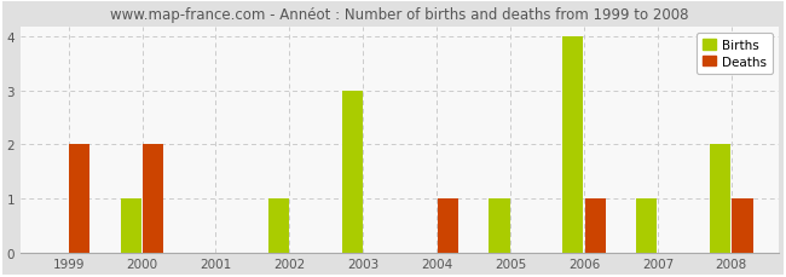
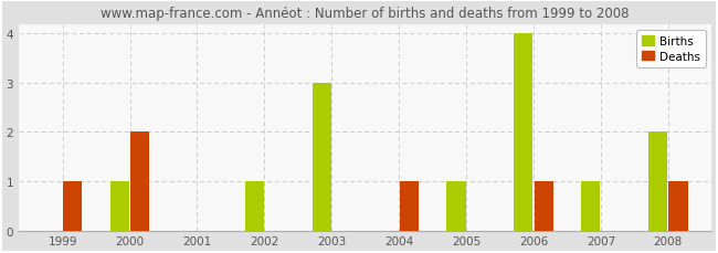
Deaths/1999: 2 -> 1
